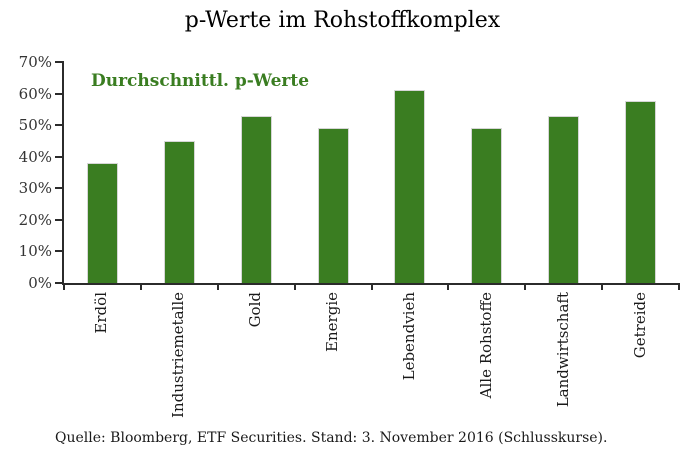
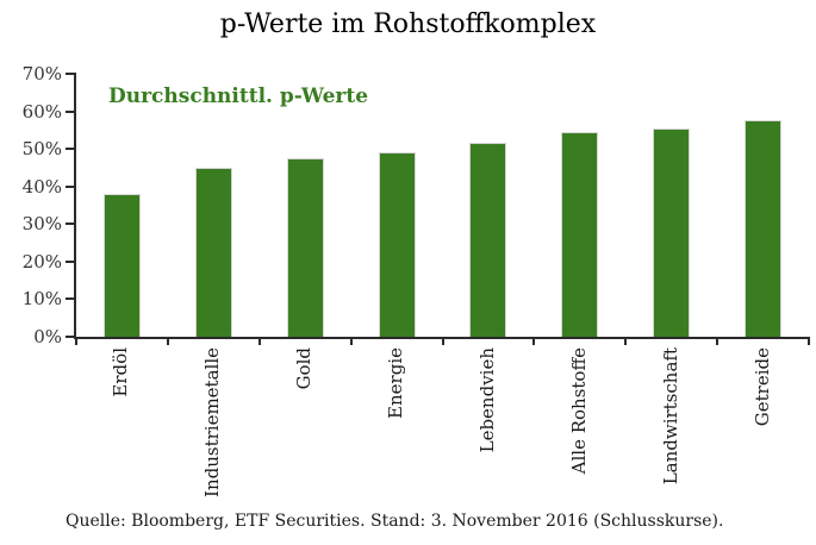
Gold: 53% -> 48%
Lebendvieh: 61% -> 52%
Alle Rohstoffe: 49% -> 54%
Landwirtschaft: 53% -> 56%
